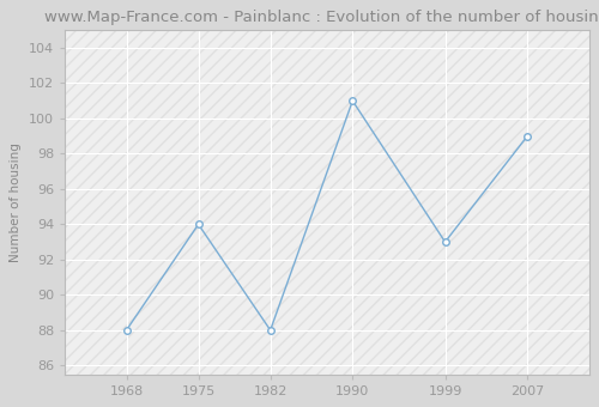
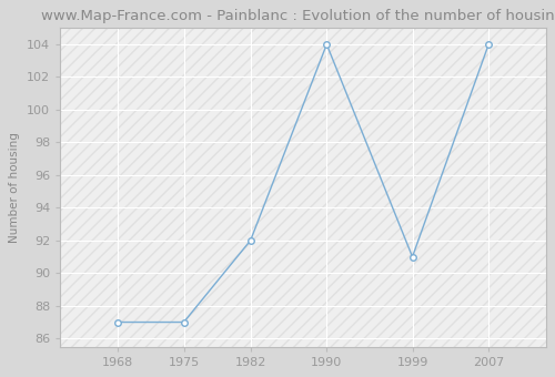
1968: 88 -> 87
1975: 94 -> 87
1982: 88 -> 92
1990: 101 -> 104
1999: 93 -> 91
2007: 99 -> 104
